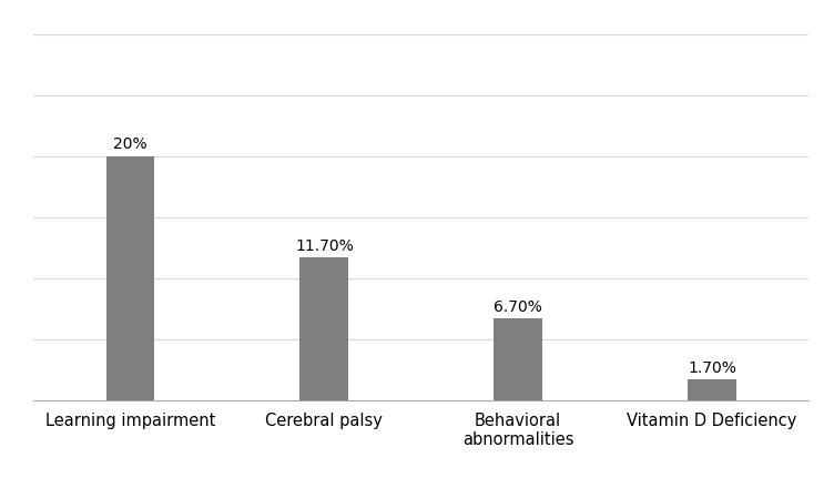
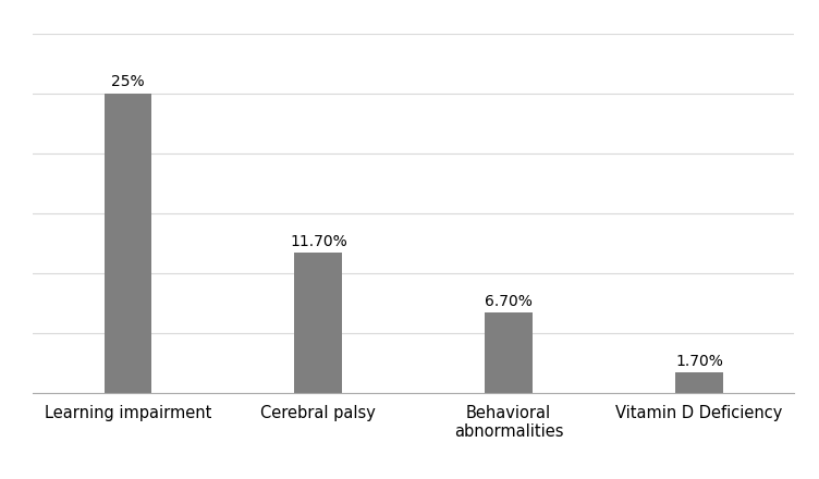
Learning impairment: 20% -> 25%
